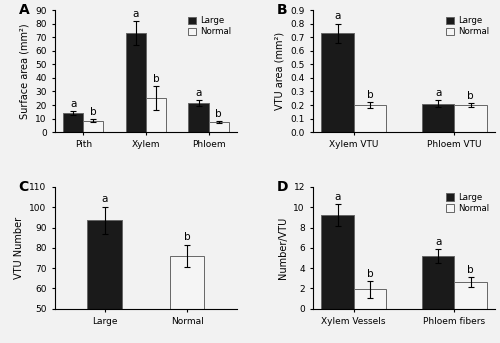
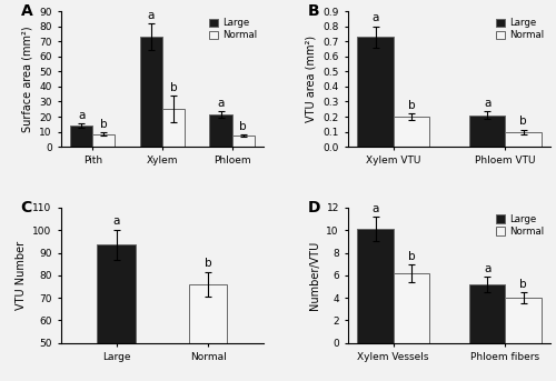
Normal/Phloem VTU: 0.2 -> 0.1
Large/Xylem Vessels: 9.2 -> 10.1
Normal/Xylem Vessels: 1.9 -> 6.2
Normal/Phloem fibers: 2.6 -> 4.0
